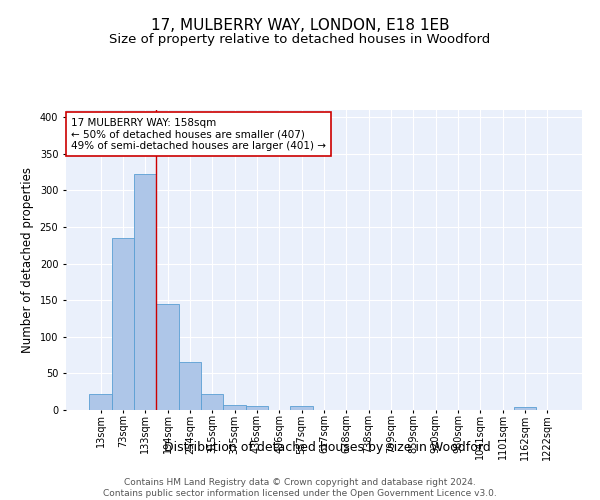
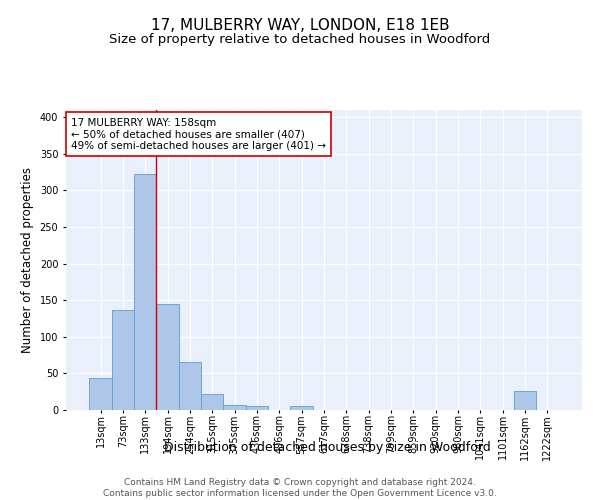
13sqm: 22 -> 44
73sqm: 235 -> 136
1162sqm: 4 -> 26
